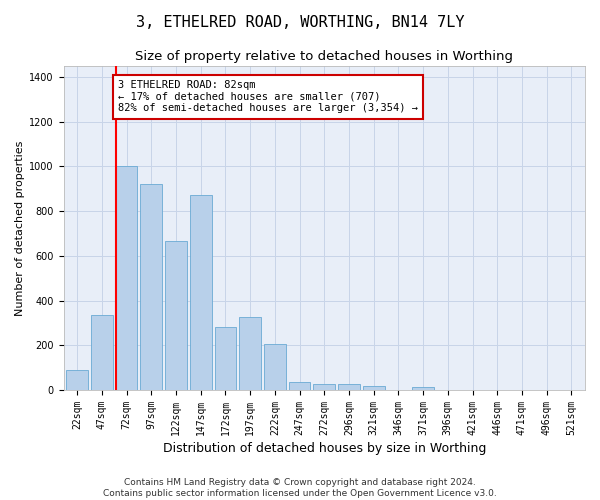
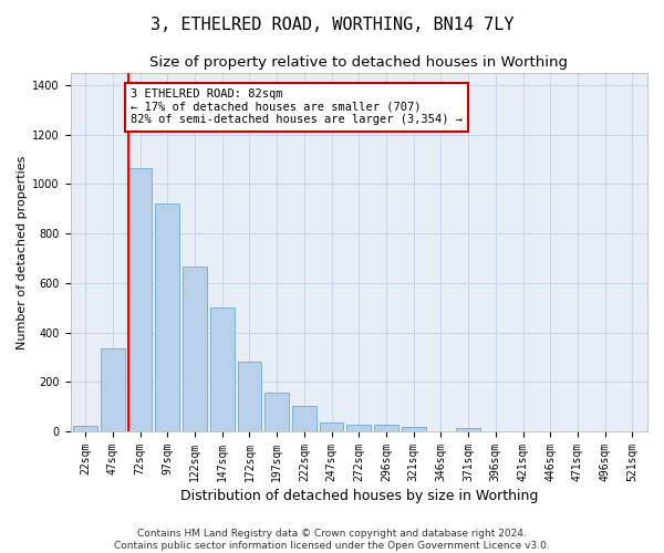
22sqm: 90 -> 22
72sqm: 1000 -> 1065
147sqm: 870 -> 500
197sqm: 325 -> 155
222sqm: 205 -> 105
